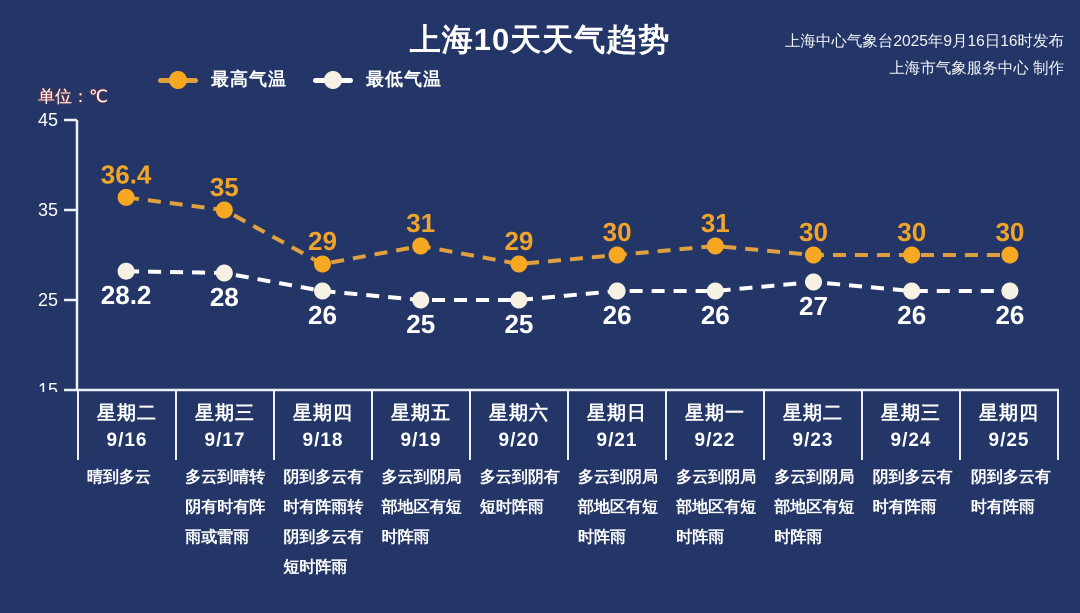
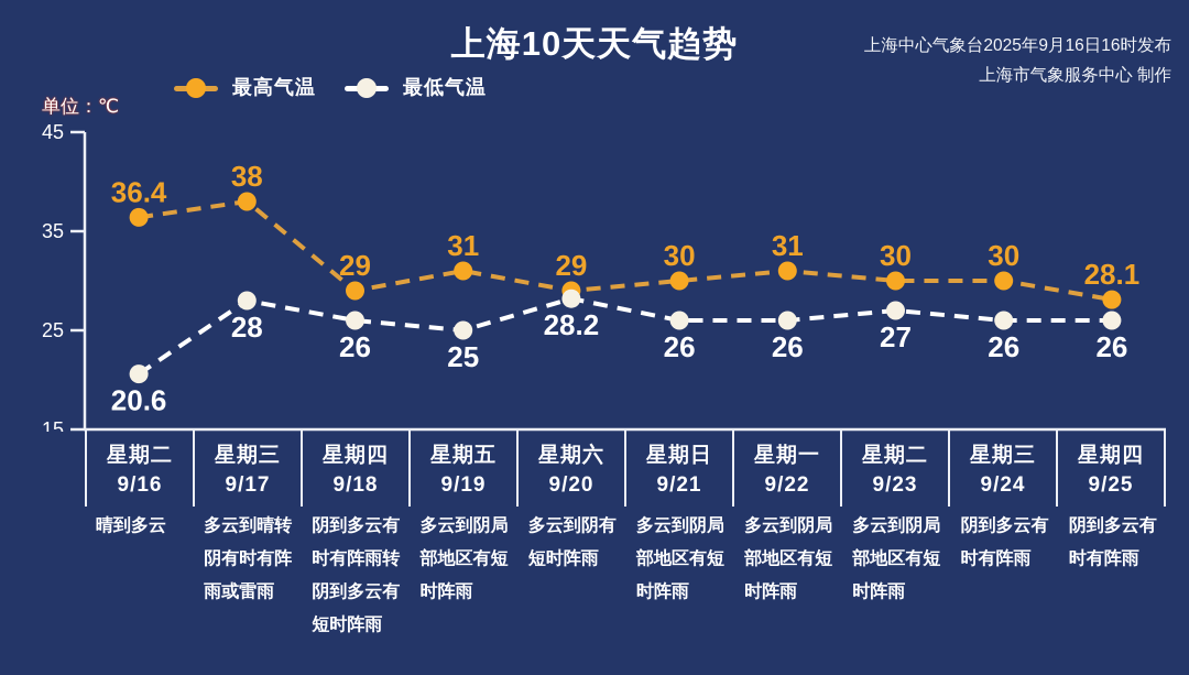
最低气温/9/16: 28.2 -> 20.6
最高气温/9/17: 35 -> 38
最低气温/9/20: 25 -> 28.2
最高气温/9/25: 30 -> 28.1
